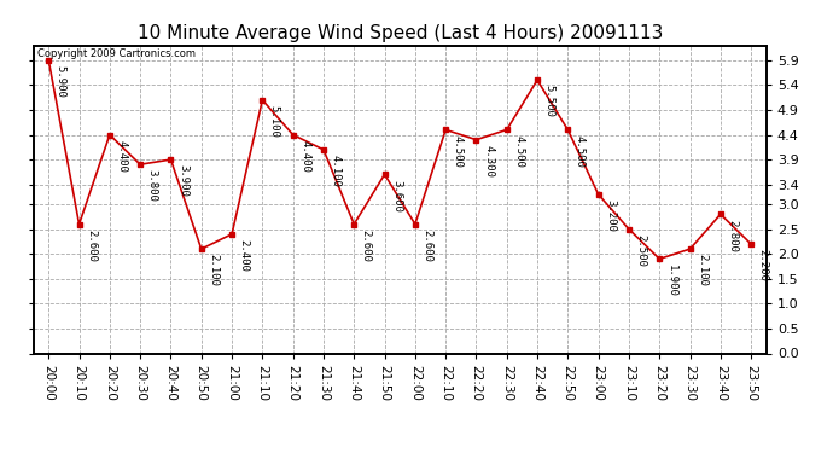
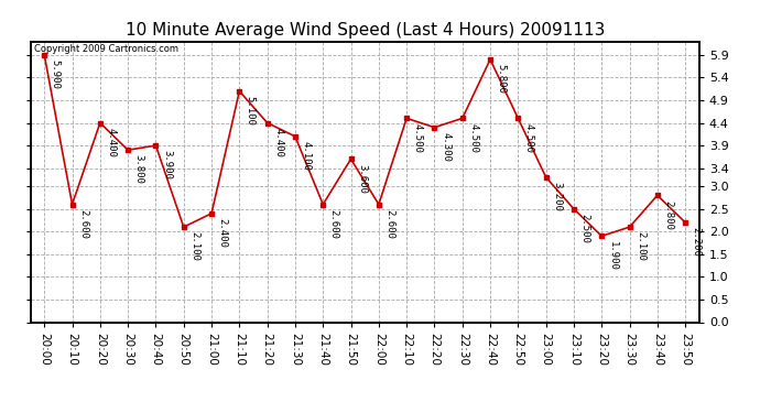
22:40: 5.500 -> 5.800
